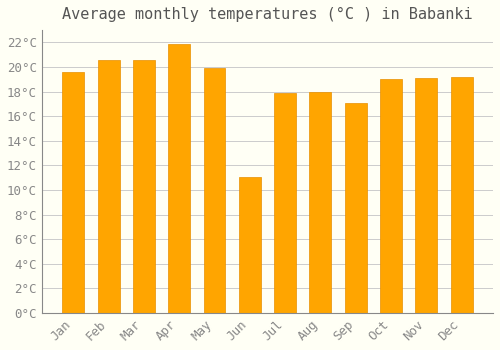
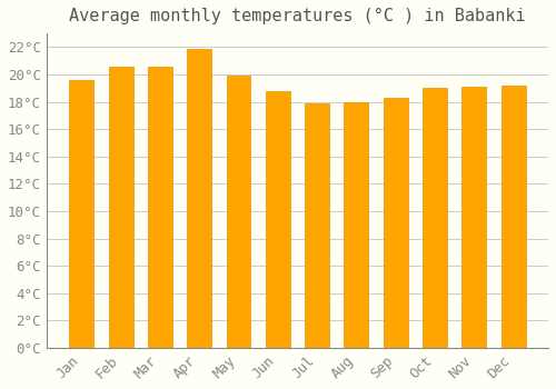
Jun: 11.1°C -> 18.8°C
Sep: 17.1°C -> 18.3°C
